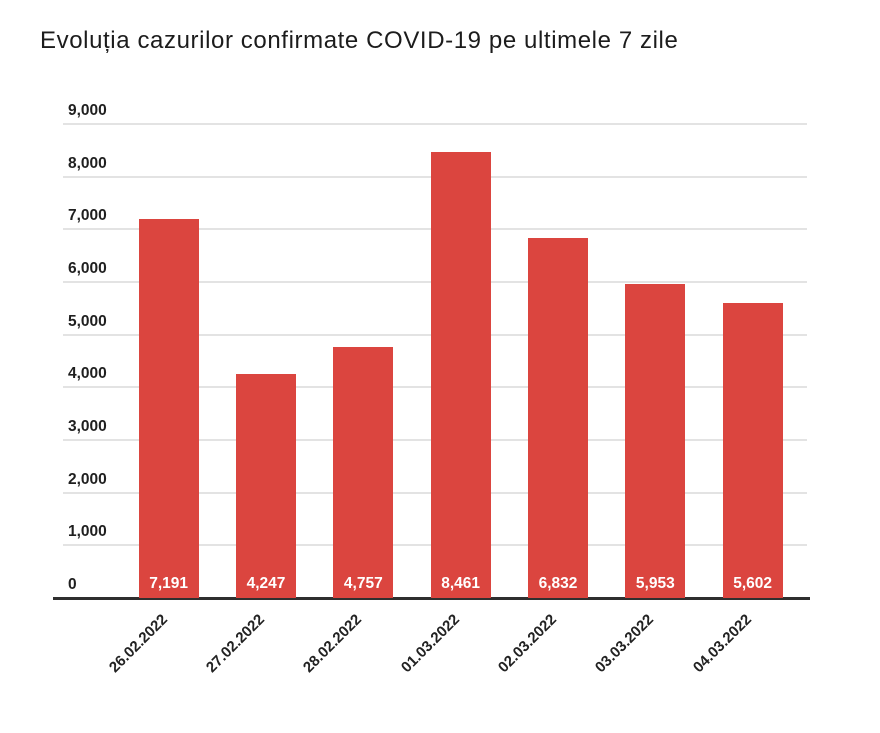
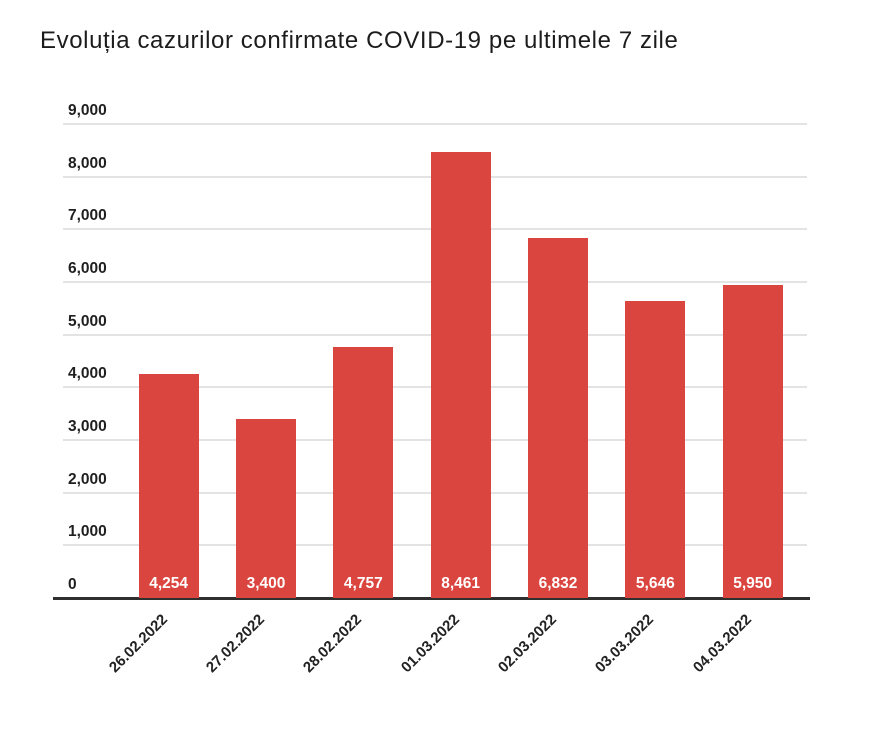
26.02.2022: 7,191 -> 4,254
27.02.2022: 4,247 -> 3,400
03.03.2022: 5,953 -> 5,646
04.03.2022: 5,602 -> 5,950
